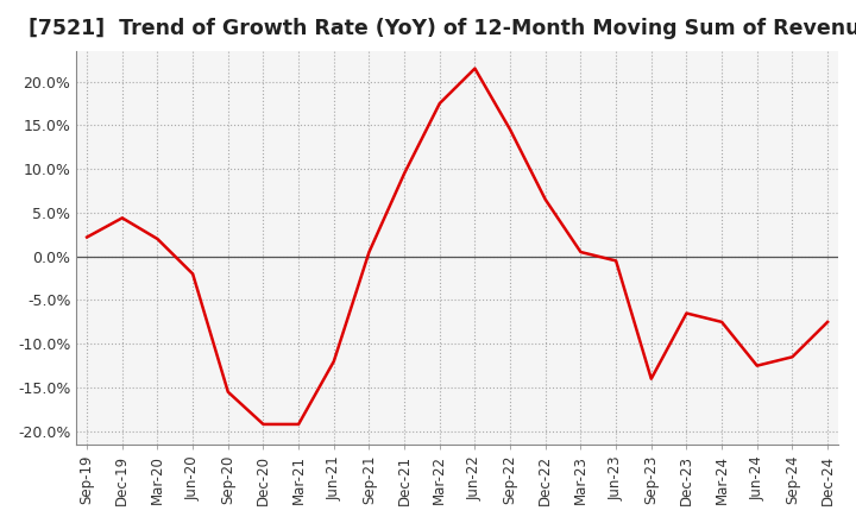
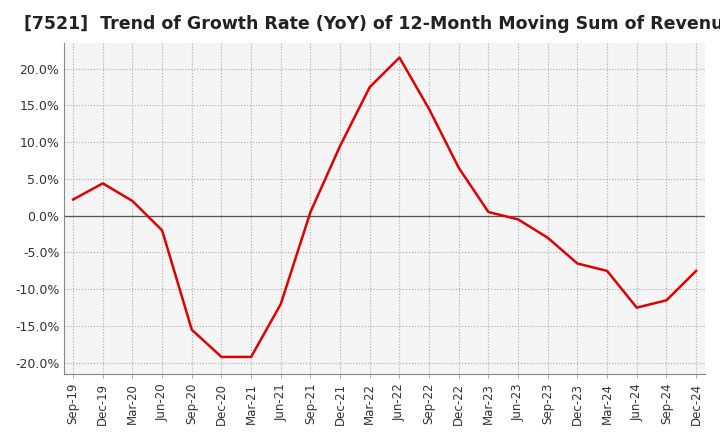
Sep-23: -14.0% -> -3.0%
